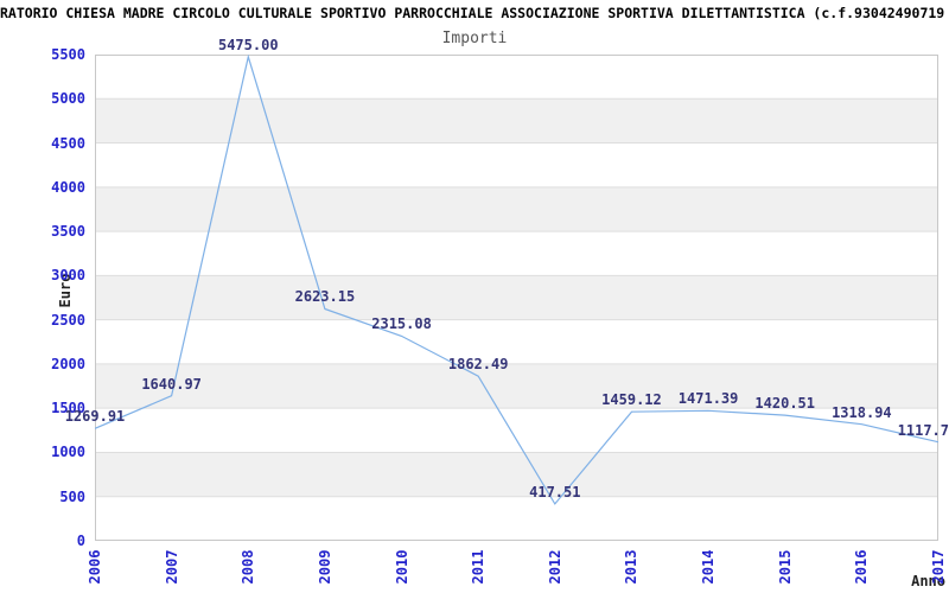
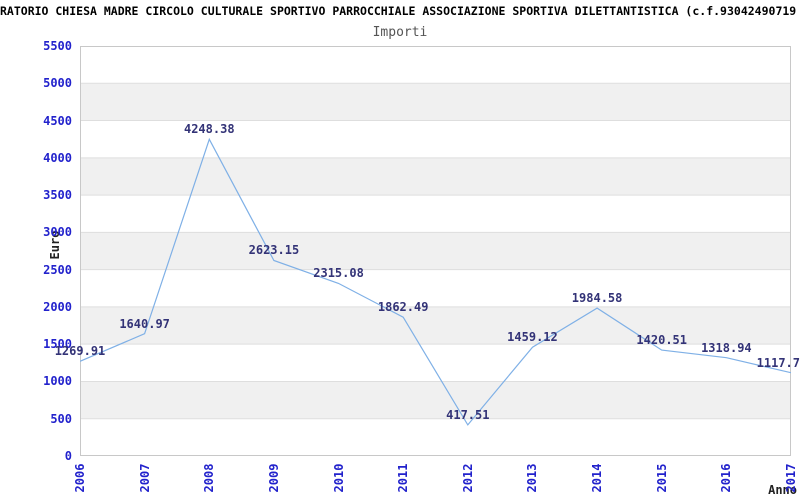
2008: 5475.00 -> 4248.38
2014: 1471.39 -> 1984.58
